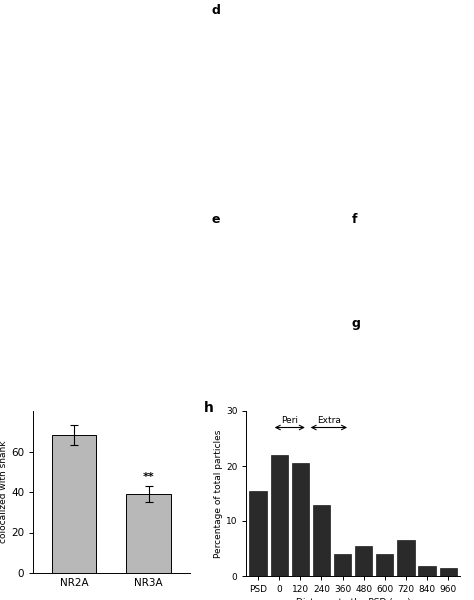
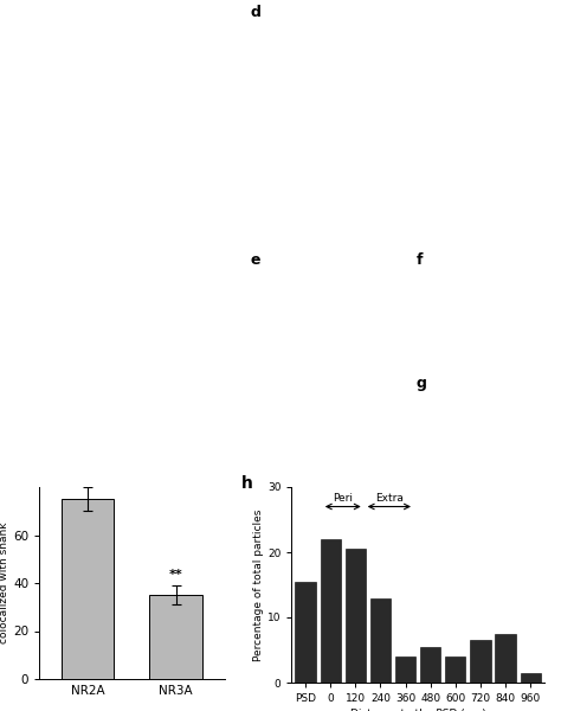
NR2A: 68 -> 75
NR3A: 39 -> 35
840: 1.8 -> 7.4
